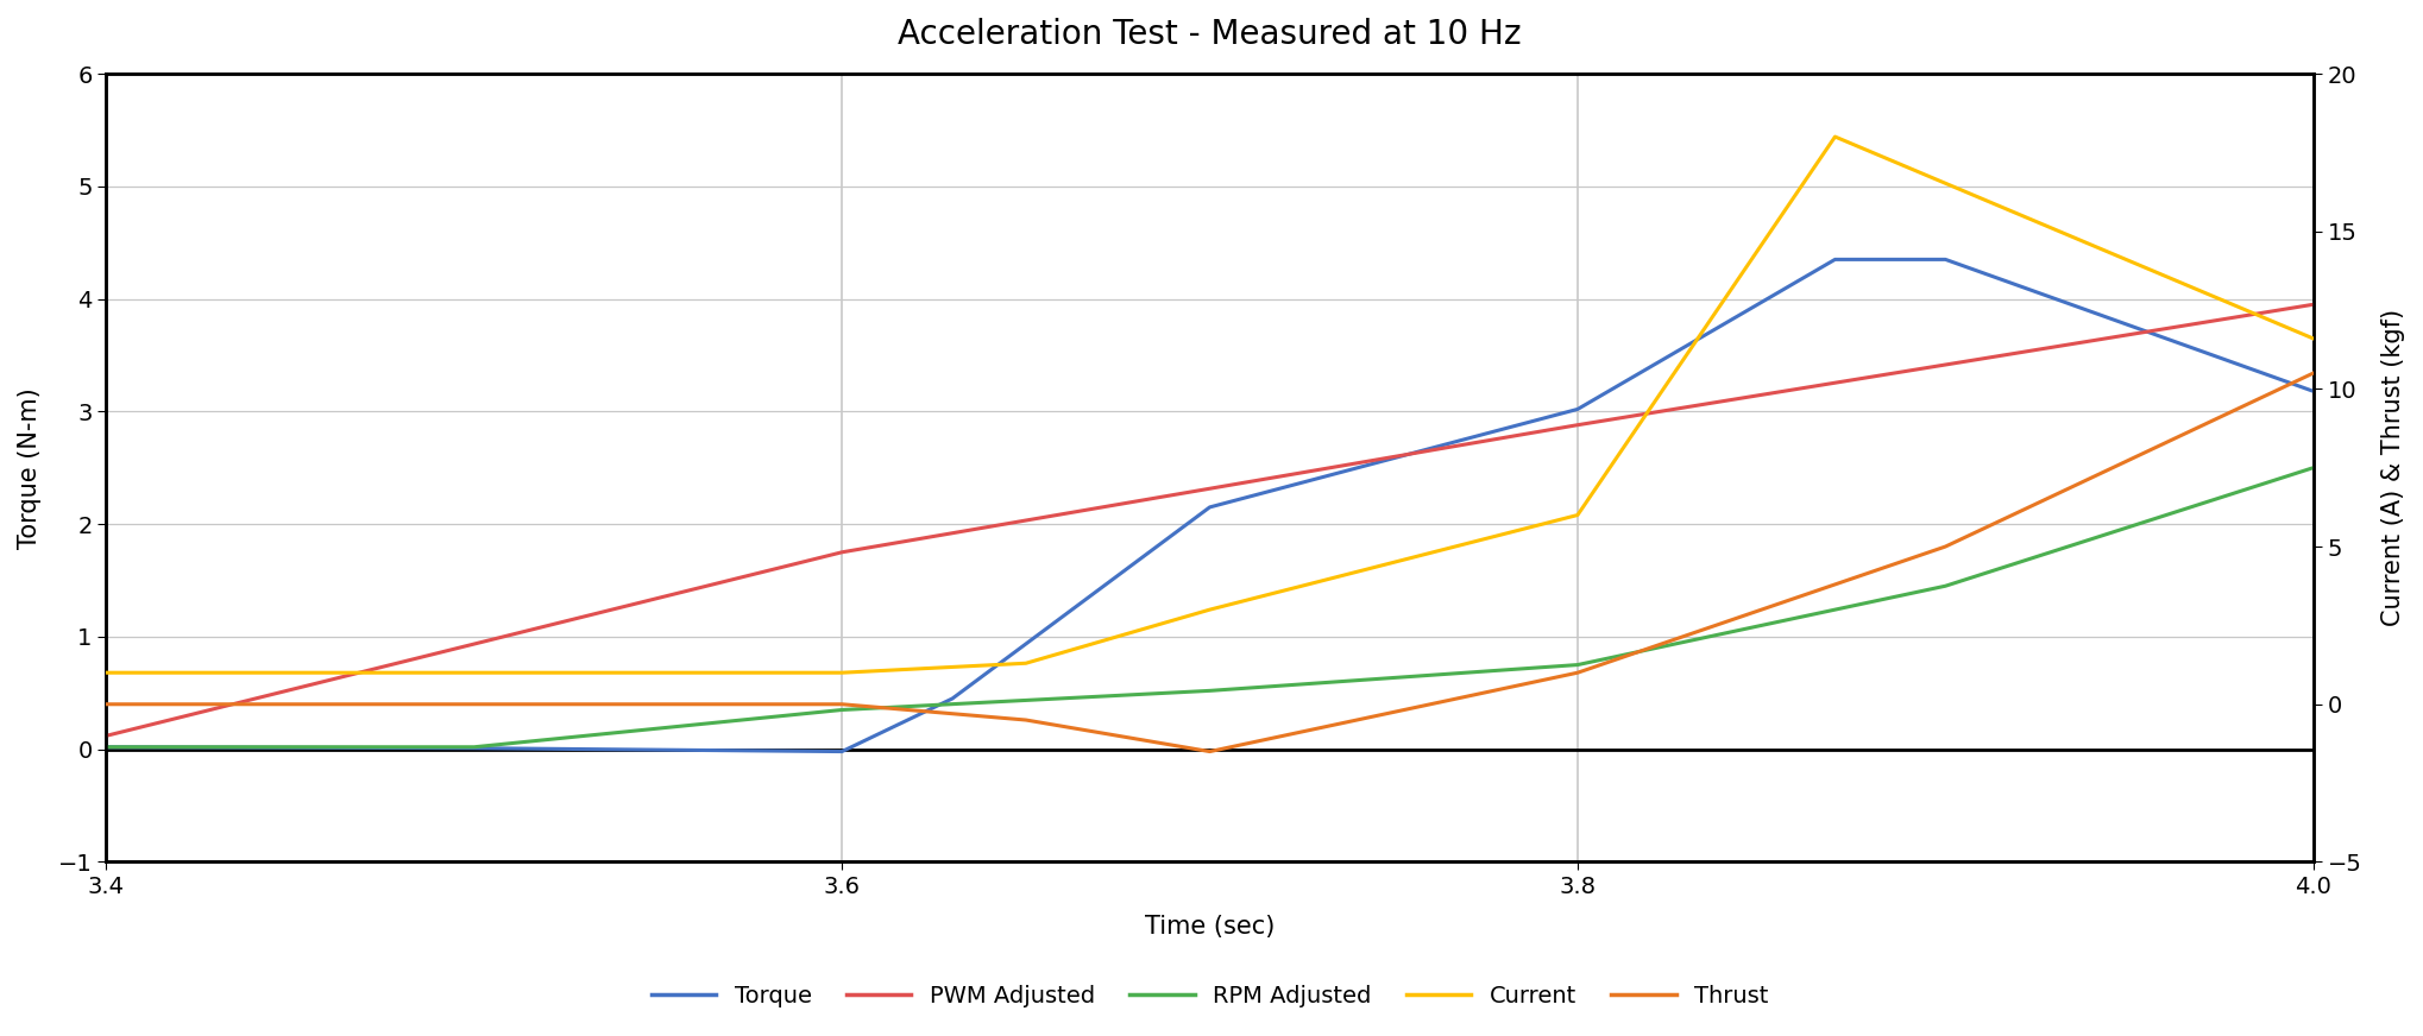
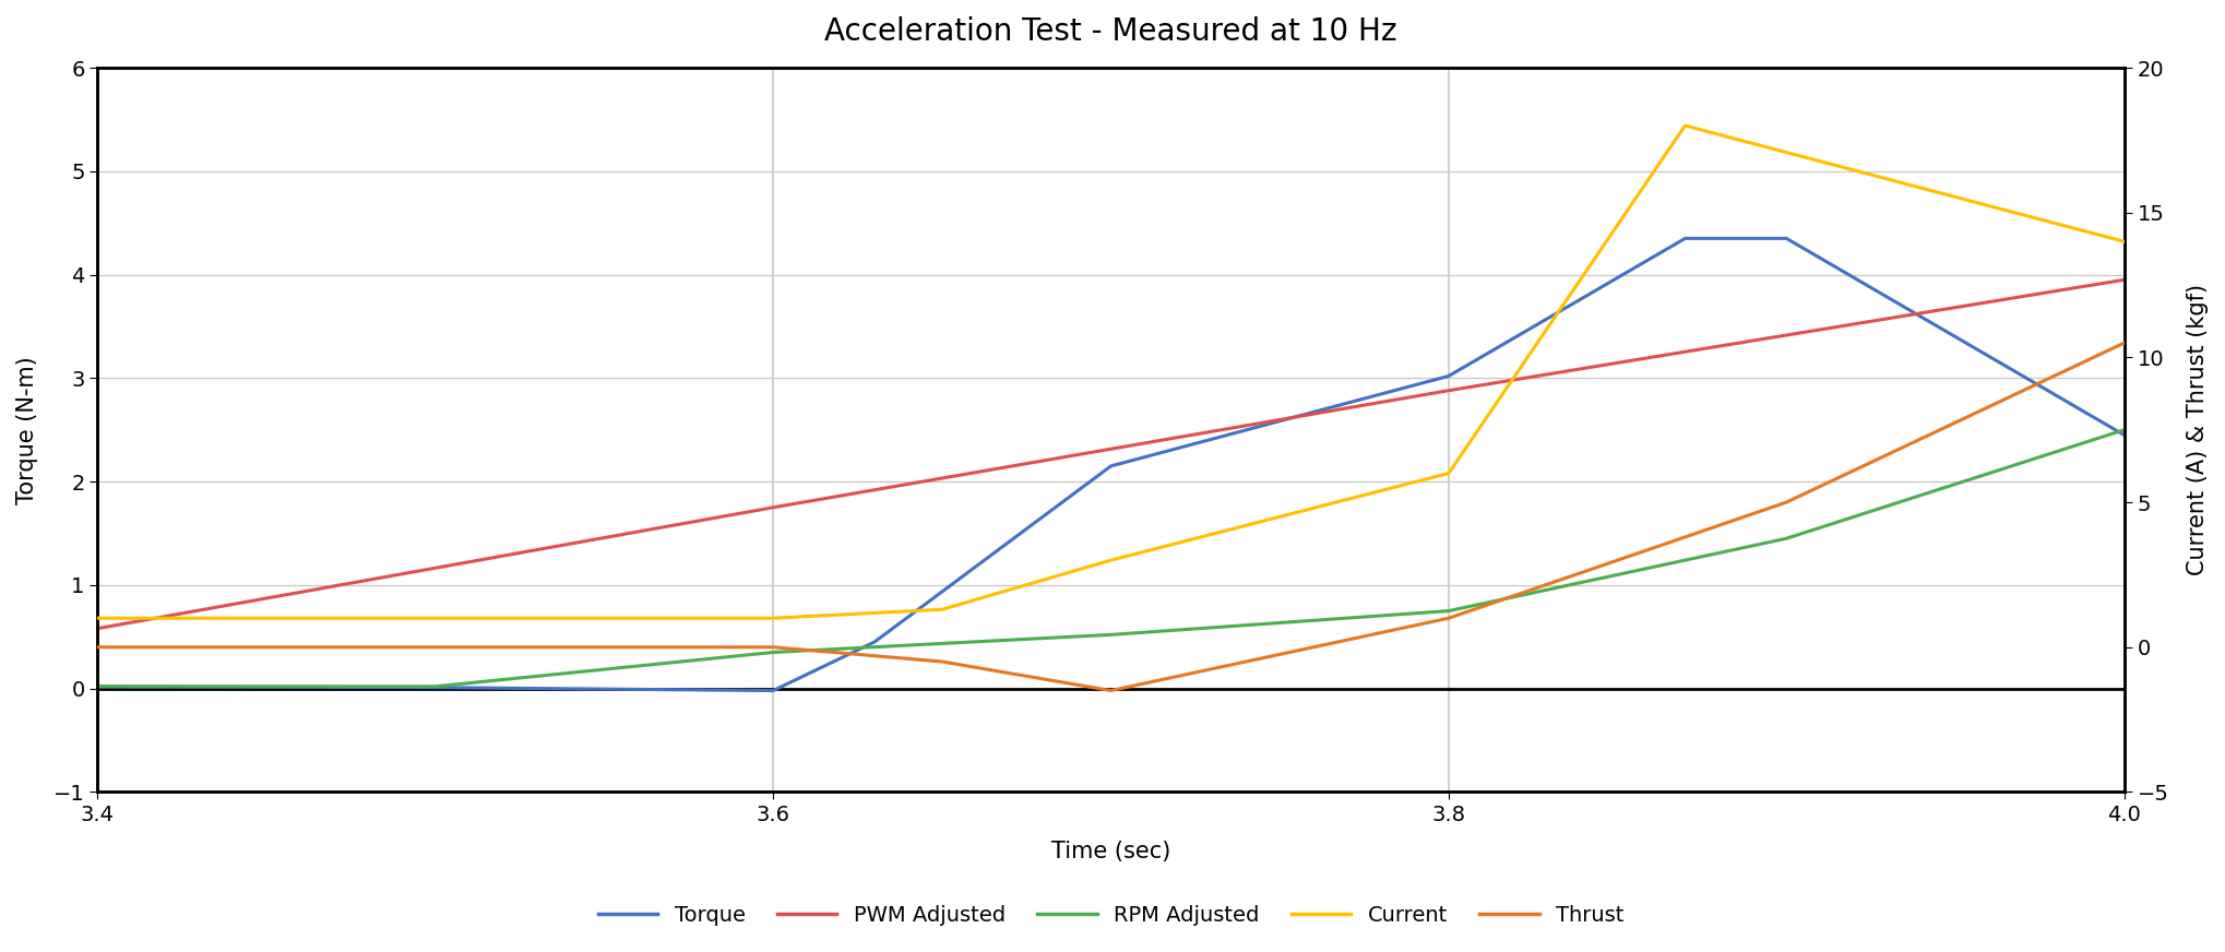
PWM Adjusted/3.4: 0.12 -> 0.58
Torque/4.0: 3.18 -> 2.45
Current/4.0: 11.6 -> 14.0
